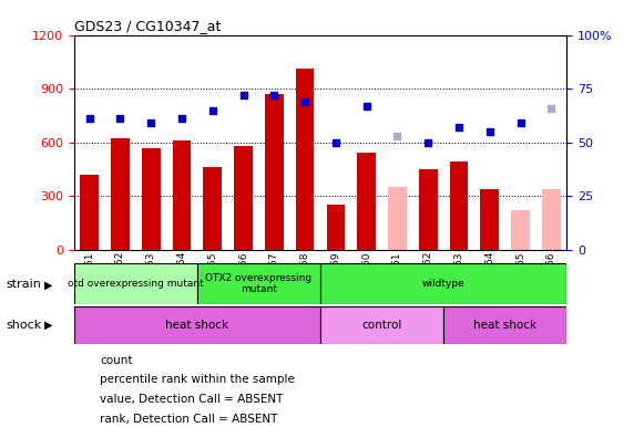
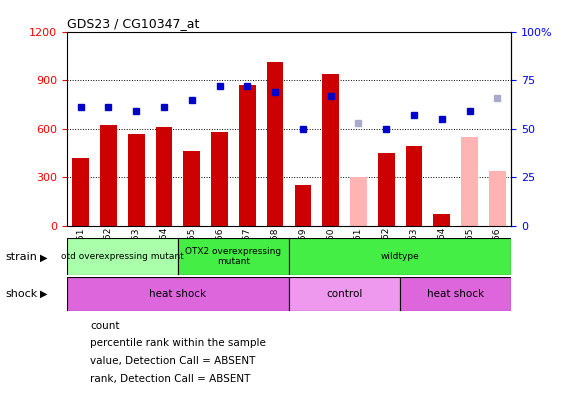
GSM1360: 540 -> 940
GSM1361: 350 -> 300
GSM1364: 340 -> 70
GSM1365: 220 -> 550
